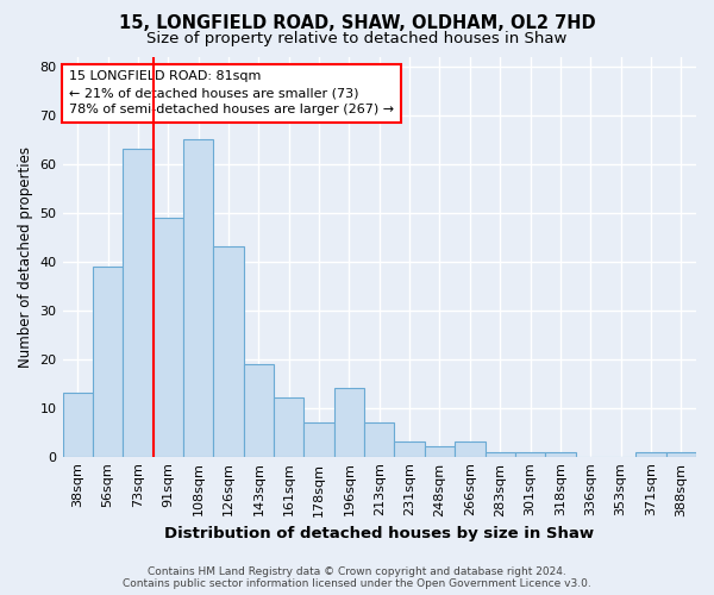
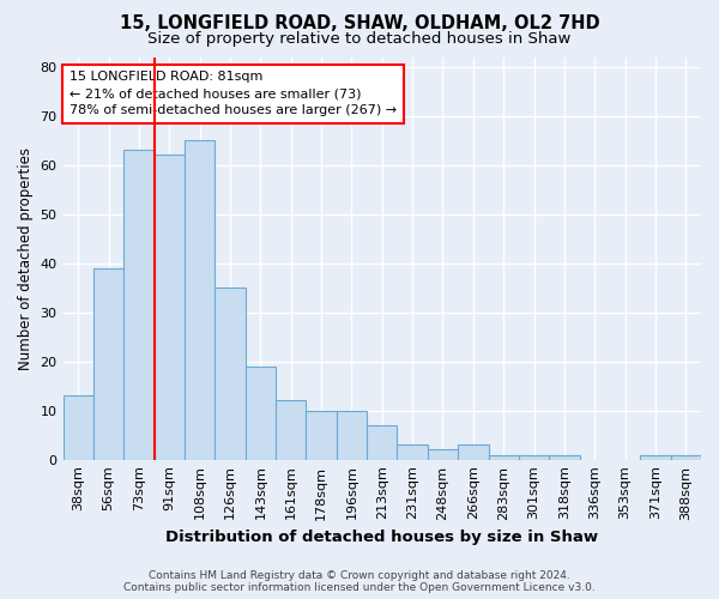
91sqm: 49 -> 62
126sqm: 43 -> 35
178sqm: 7 -> 10
196sqm: 14 -> 10
